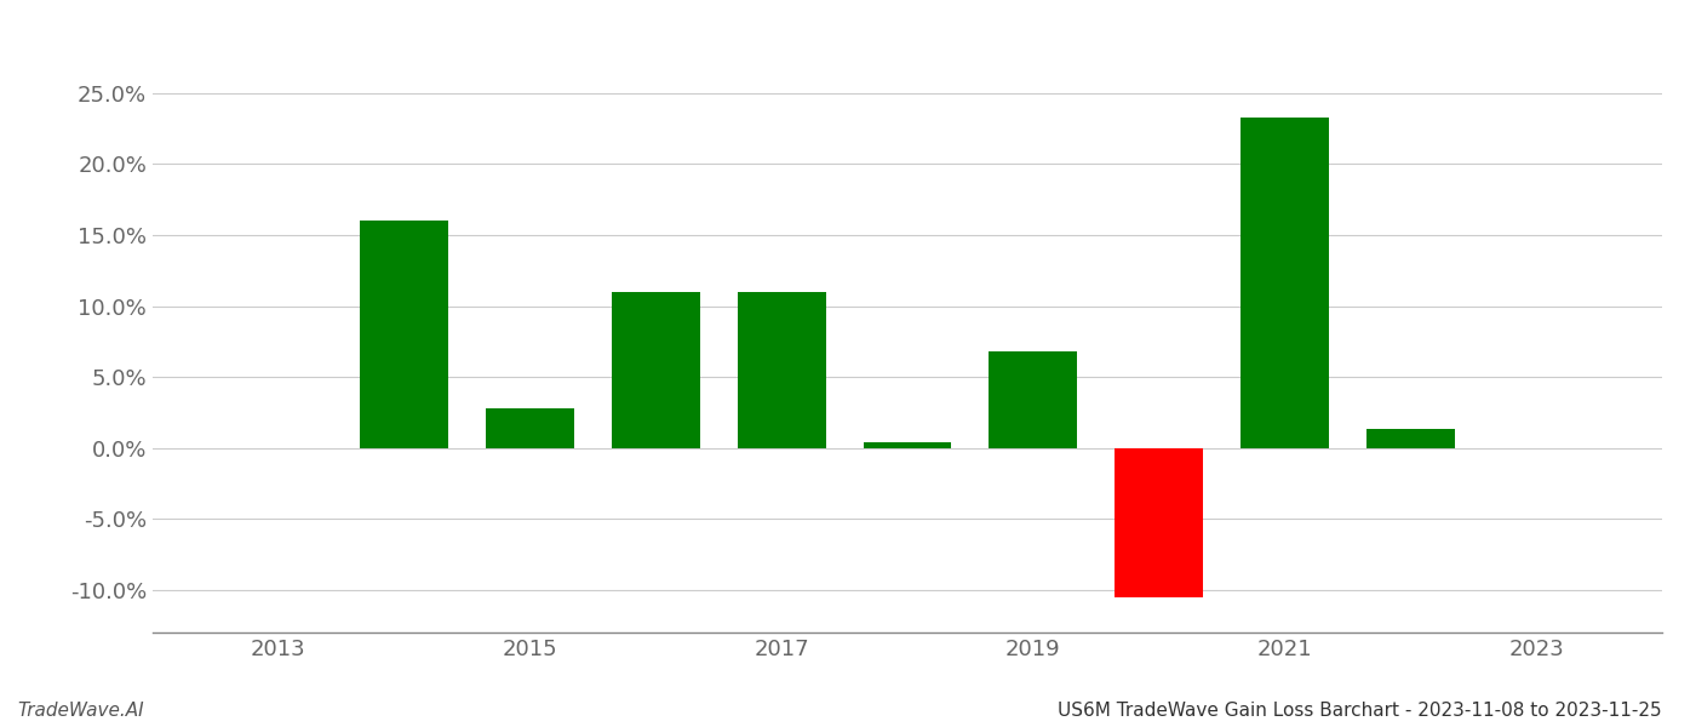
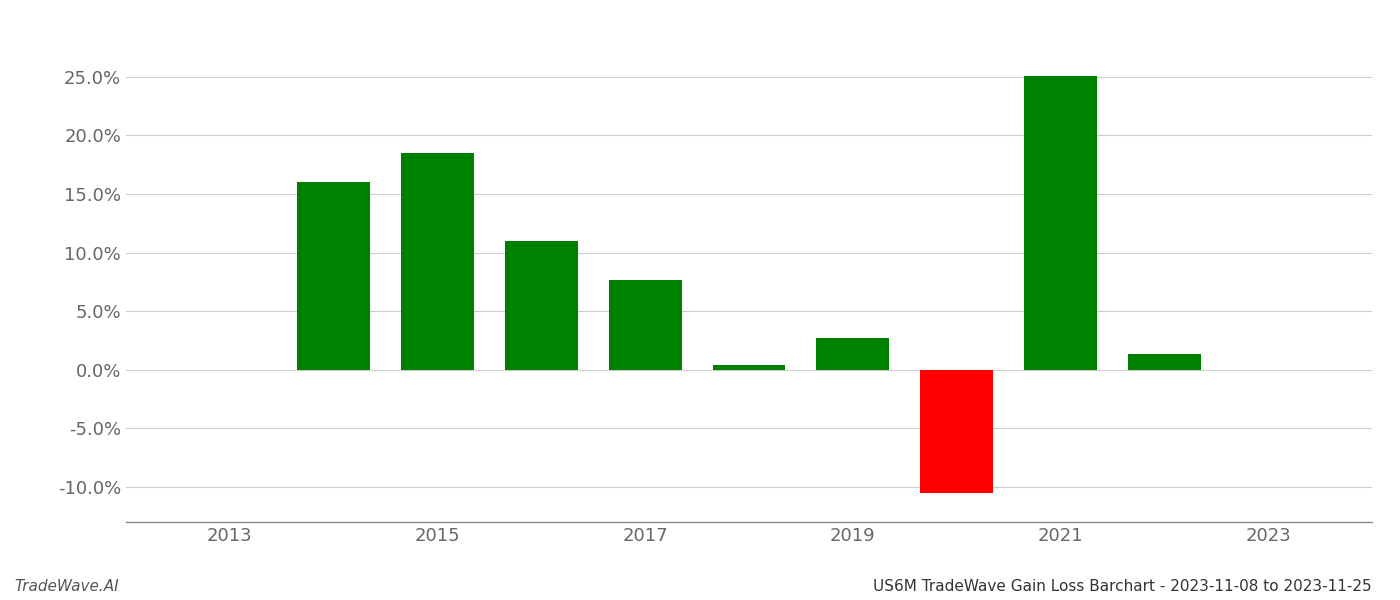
2015: 2.8% -> 18.5%
2017: 11.0% -> 7.7%
2019: 6.8% -> 2.7%
2021: 23.3% -> 25.1%
